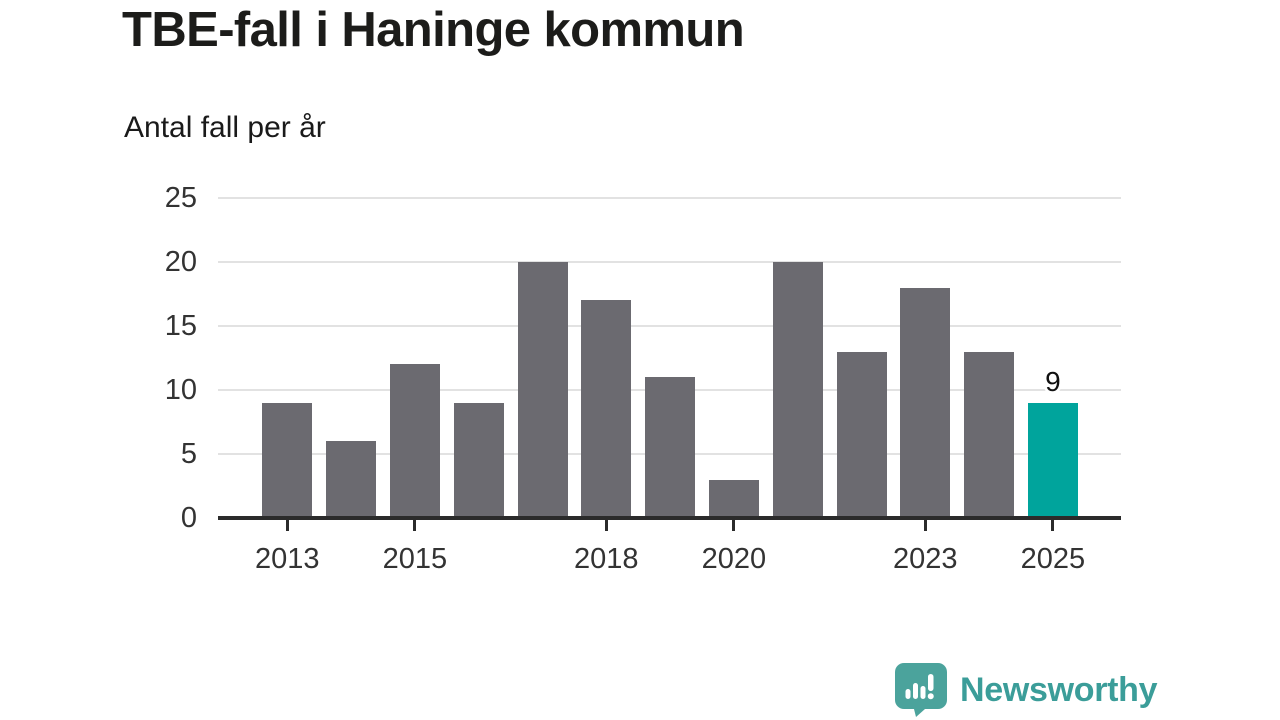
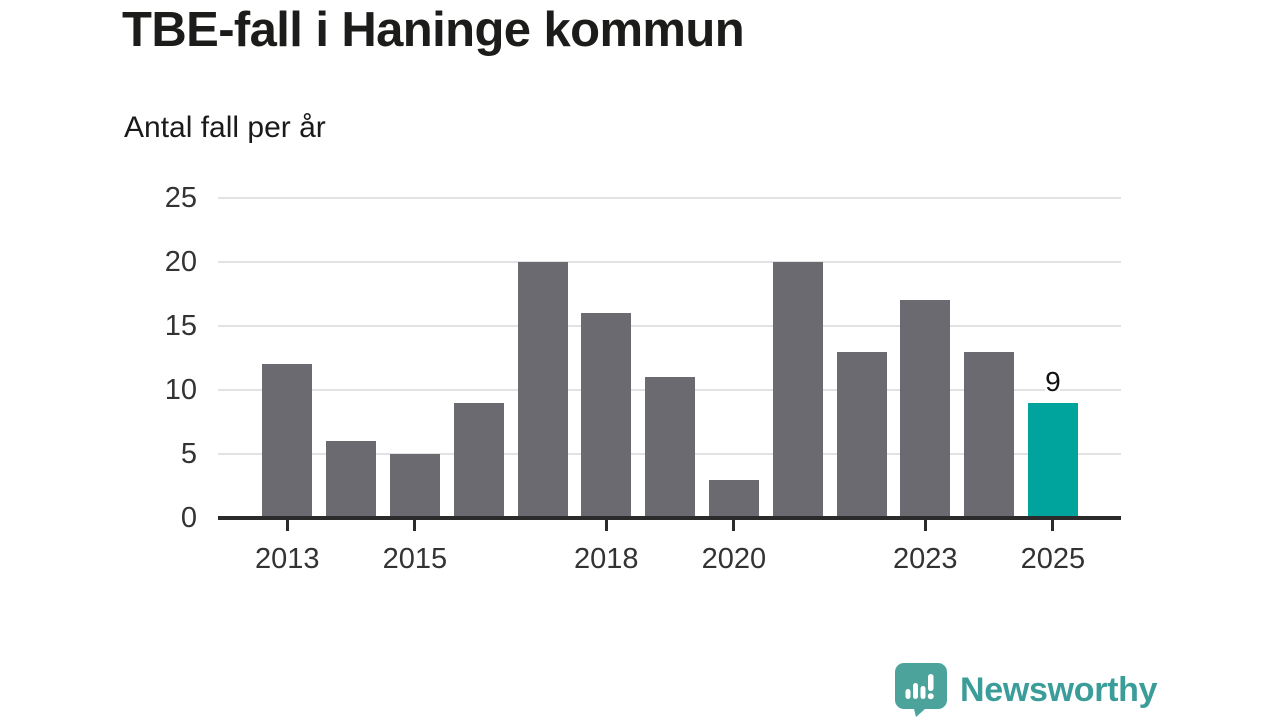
2013: 9 -> 12
2015: 12 -> 5
2018: 17 -> 16
2023: 18 -> 17
